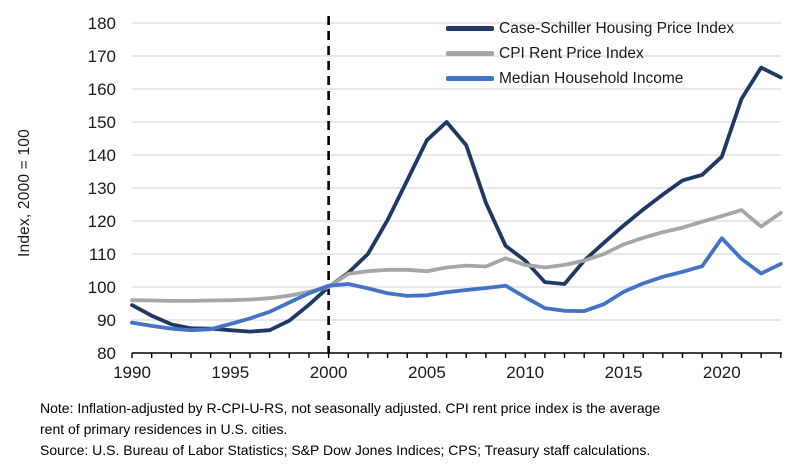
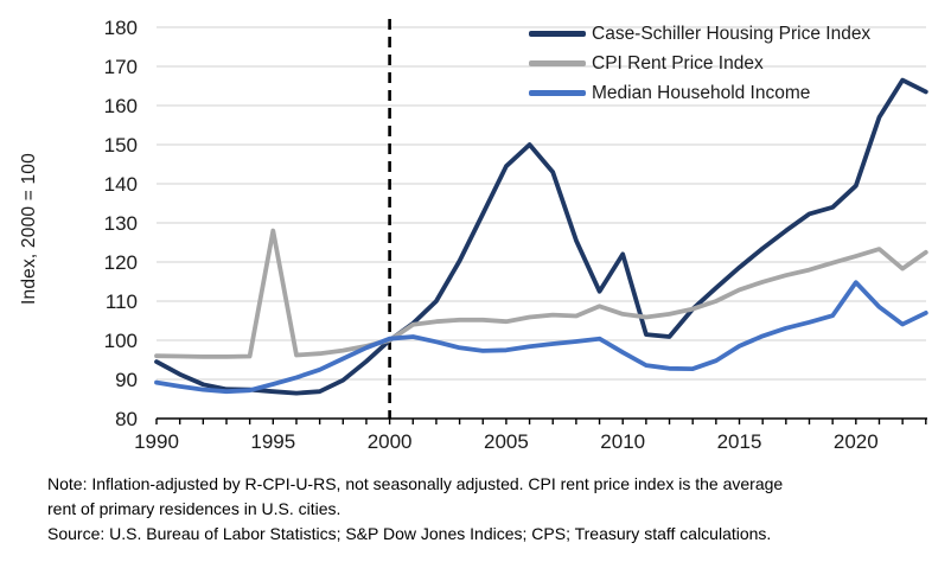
CPI Rent Price Index/1995: 96 -> 128
Case-Schiller Housing Price Index/2010: 108 -> 122
